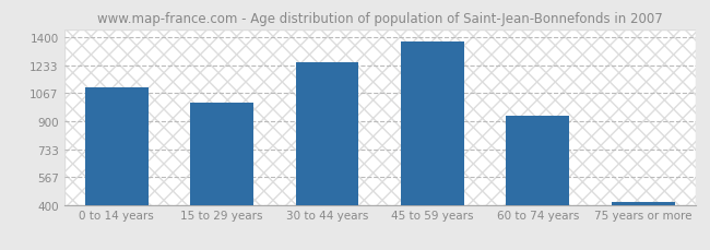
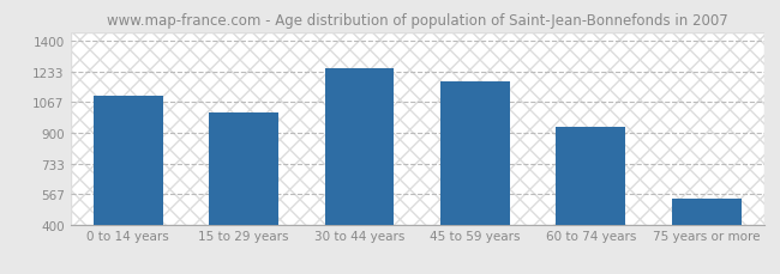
45 to 59 years: 1380 -> 1180
75 years or more: 420 -> 540
